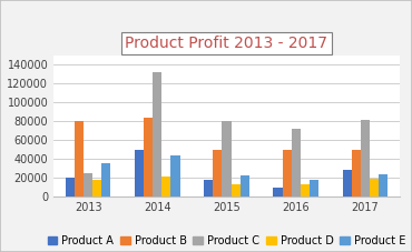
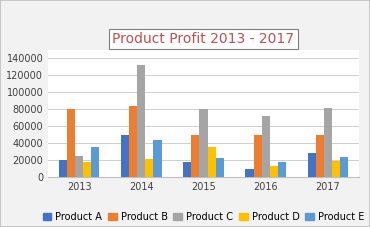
Product D/2015: 13000 -> 36000
